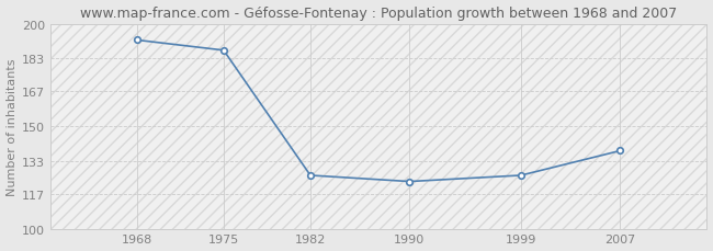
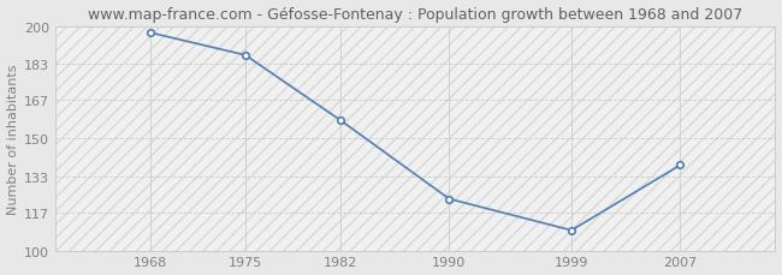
1968: 192 -> 197
1982: 126 -> 158
1999: 126 -> 109
